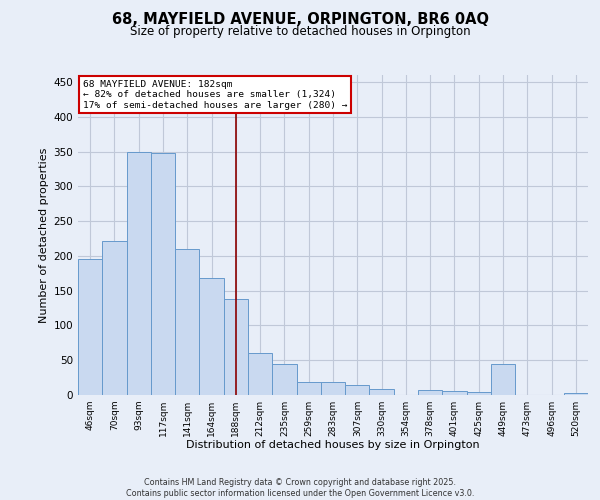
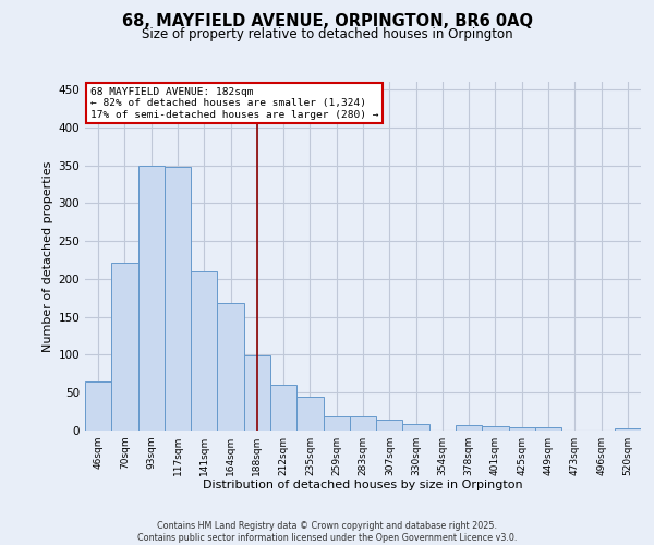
46sqm: 196 -> 65
188sqm: 138 -> 99
449sqm: 44 -> 5
